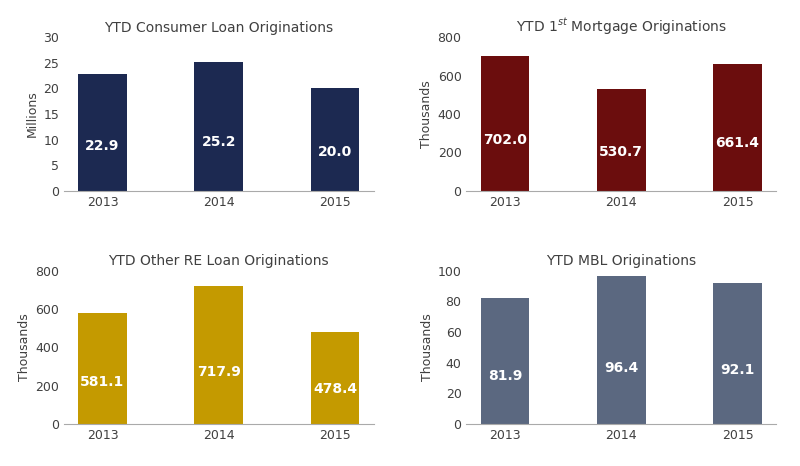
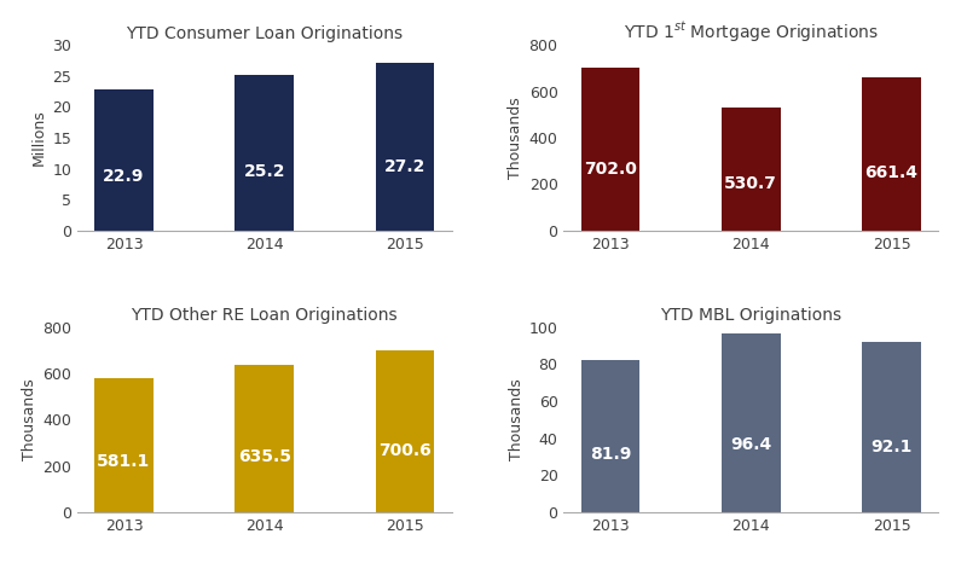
YTD Consumer Loan Originations/2015: 20.0 -> 27.2
YTD Other RE Loan Originations/2014: 717.9 -> 635.5
YTD Other RE Loan Originations/2015: 478.4 -> 700.6
